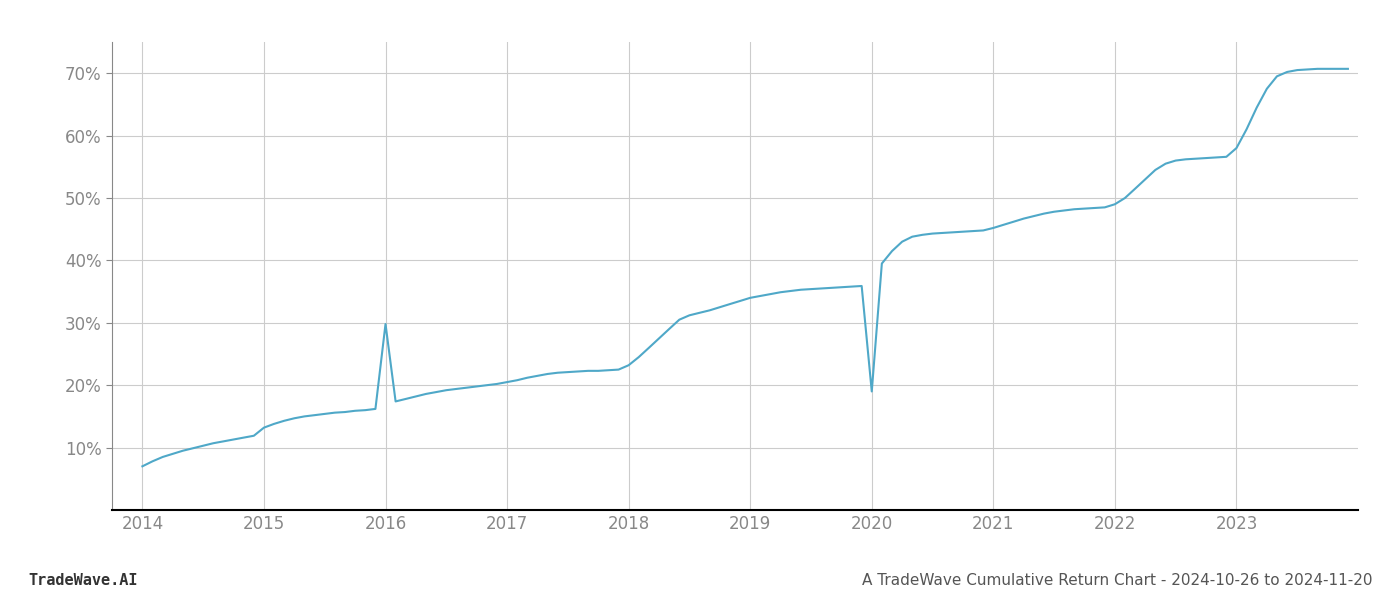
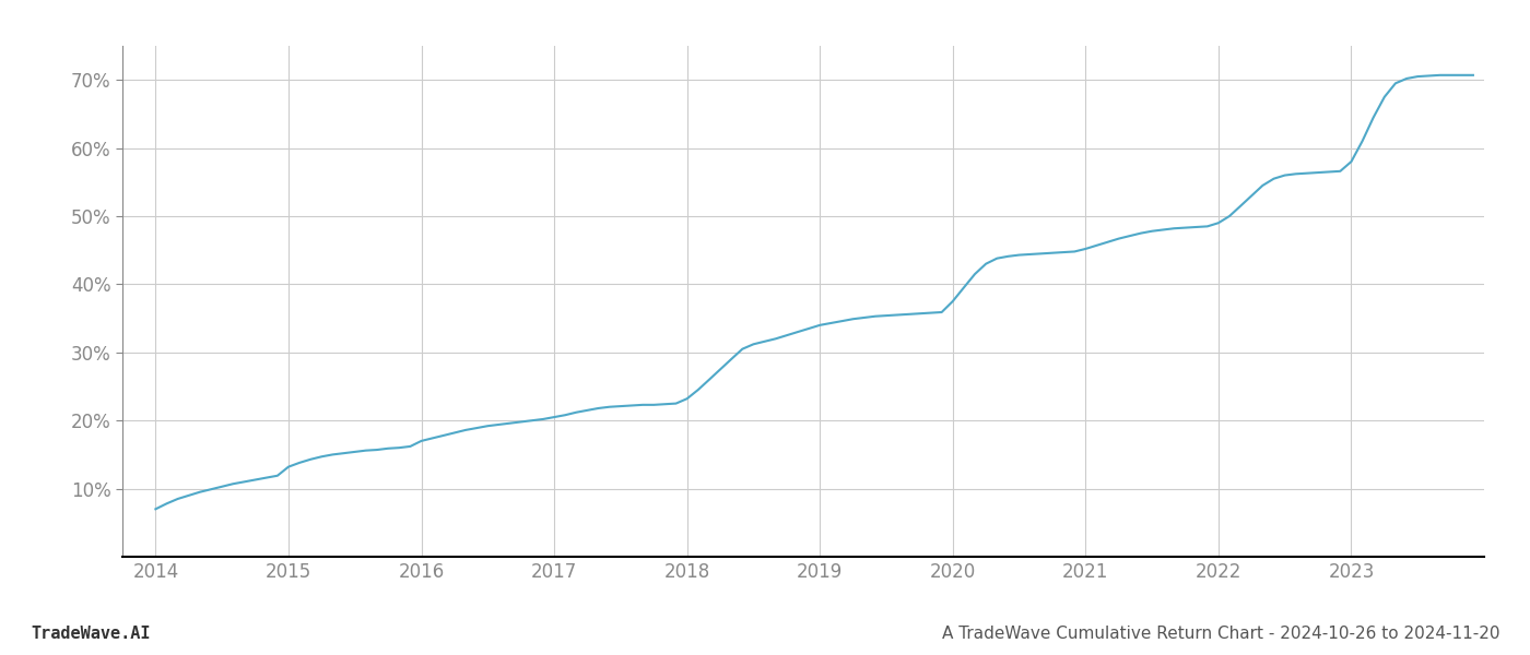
2016: 29.8% -> 17.0%
2020: 19.0% -> 37.5%
